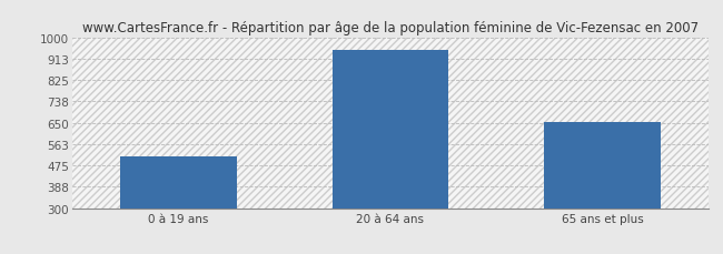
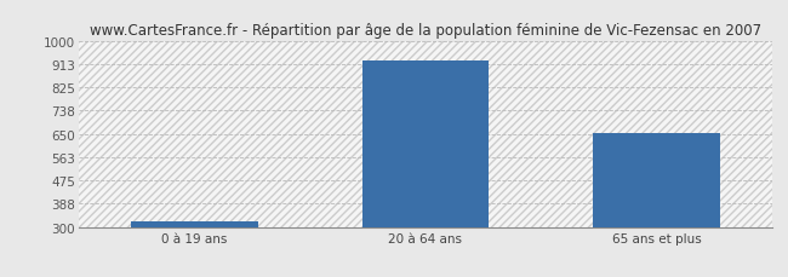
0 à 19 ans: 510 -> 322
20 à 64 ans: 950 -> 924
